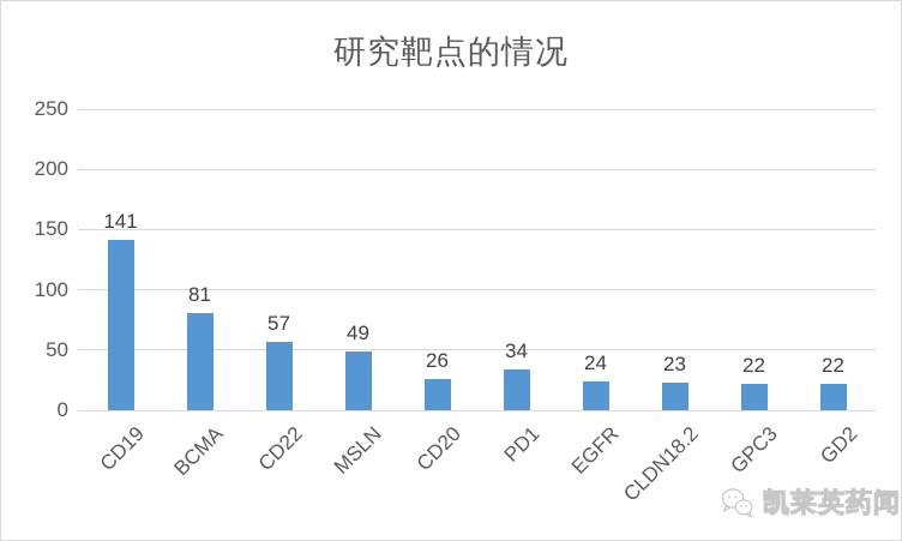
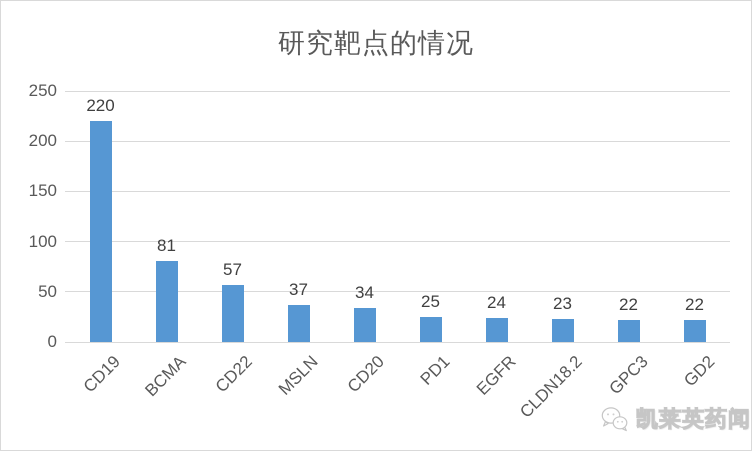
CD19: 141 -> 220
MSLN: 49 -> 37
CD20: 26 -> 34
PD1: 34 -> 25
